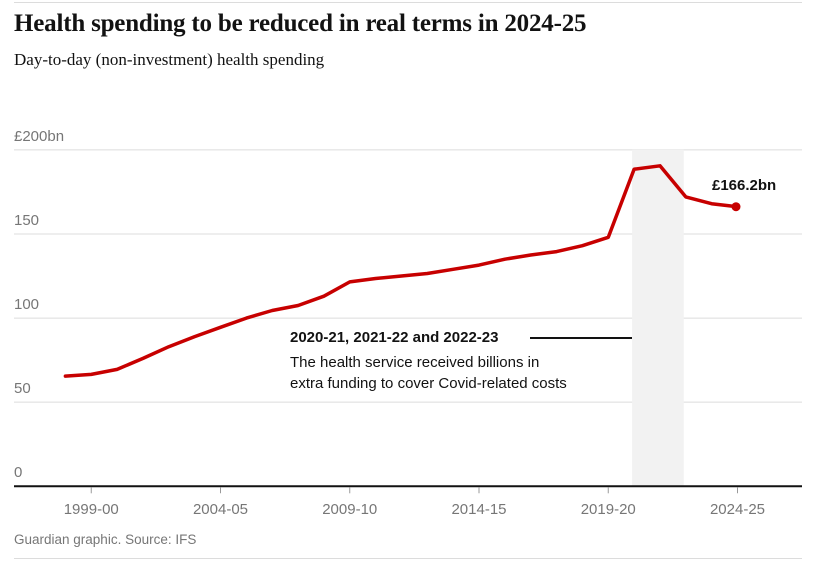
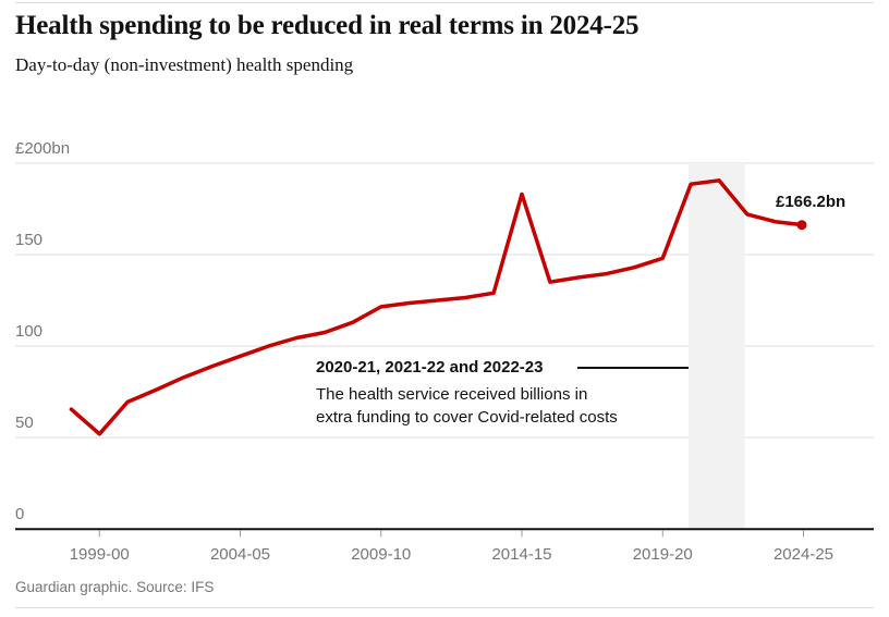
1999-00: 66 -> 52
2014-15: 132 -> 183
